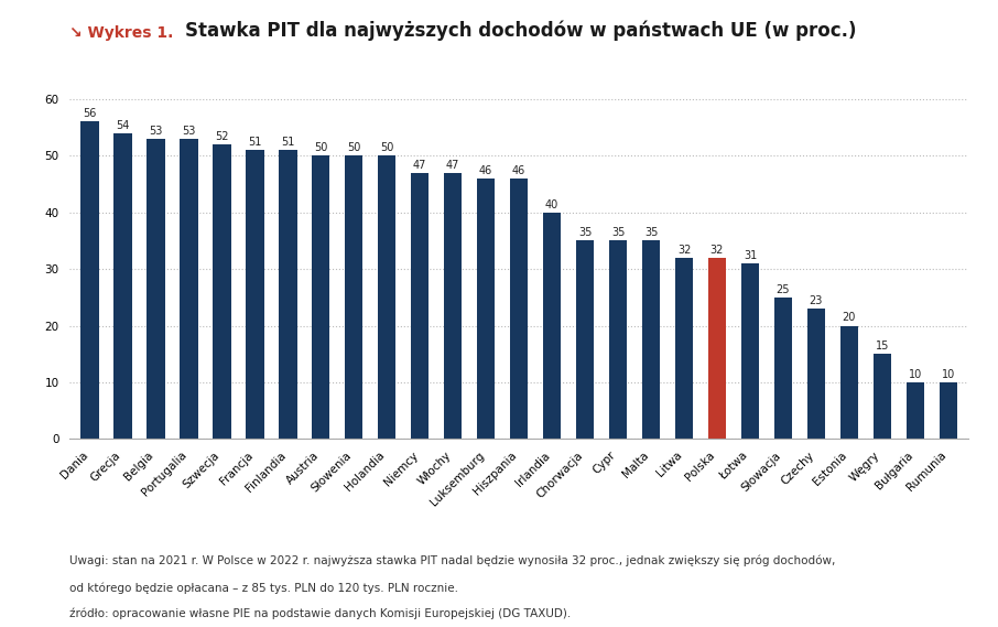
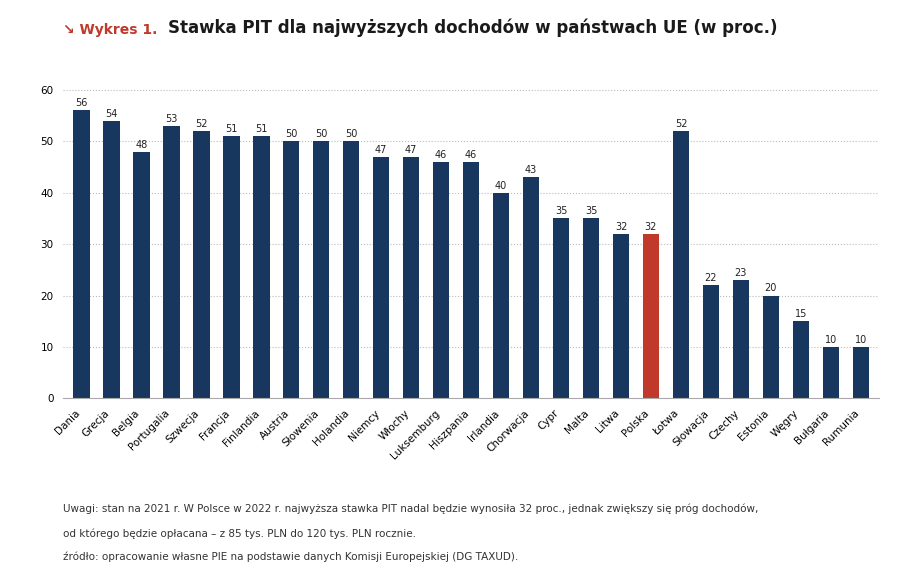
Belgia: 53 -> 48
Chorwacja: 35 -> 43
Łotwa: 31 -> 52
Słowacja: 25 -> 22
